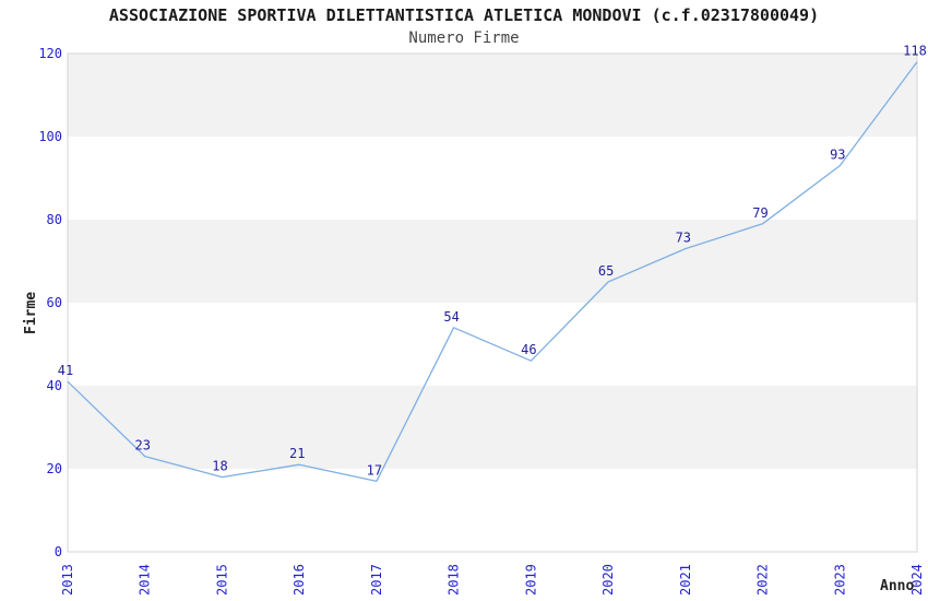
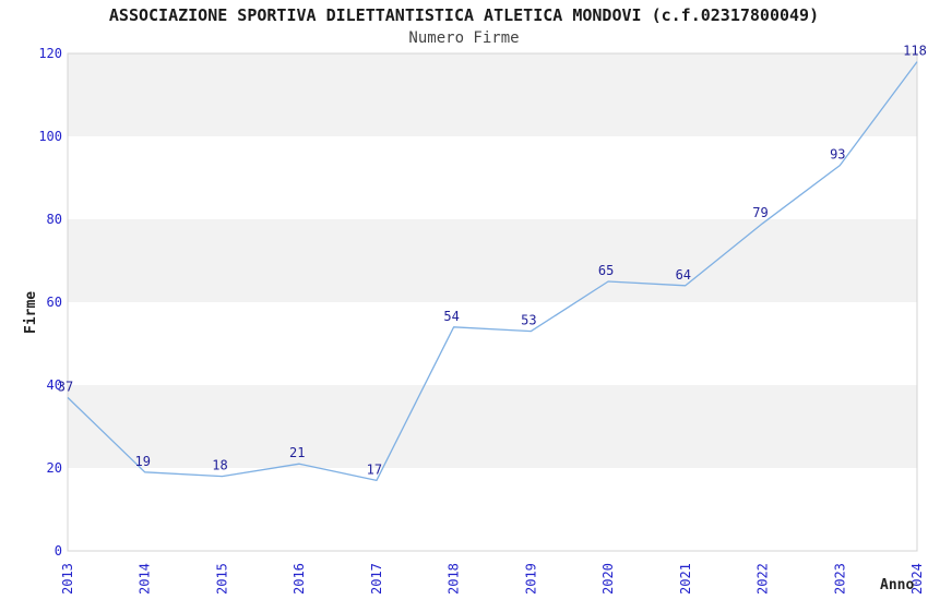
2013: 41 -> 37
2014: 23 -> 19
2019: 46 -> 53
2021: 73 -> 64
